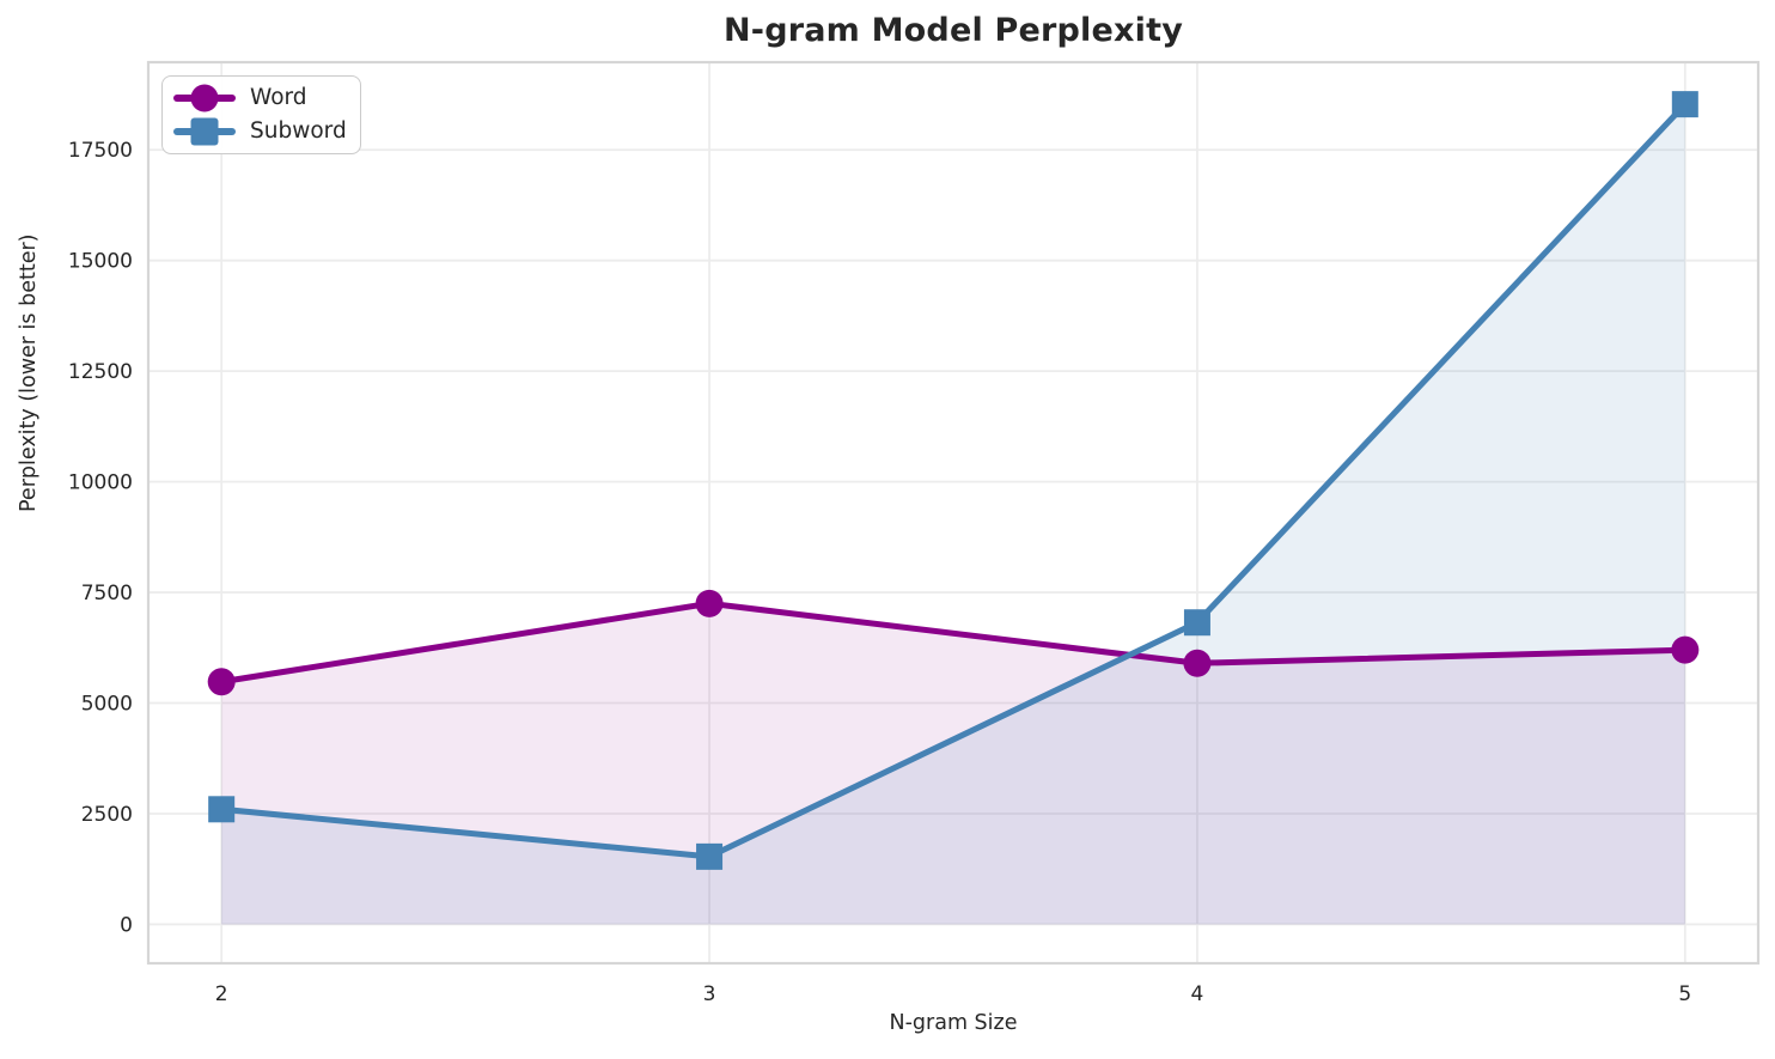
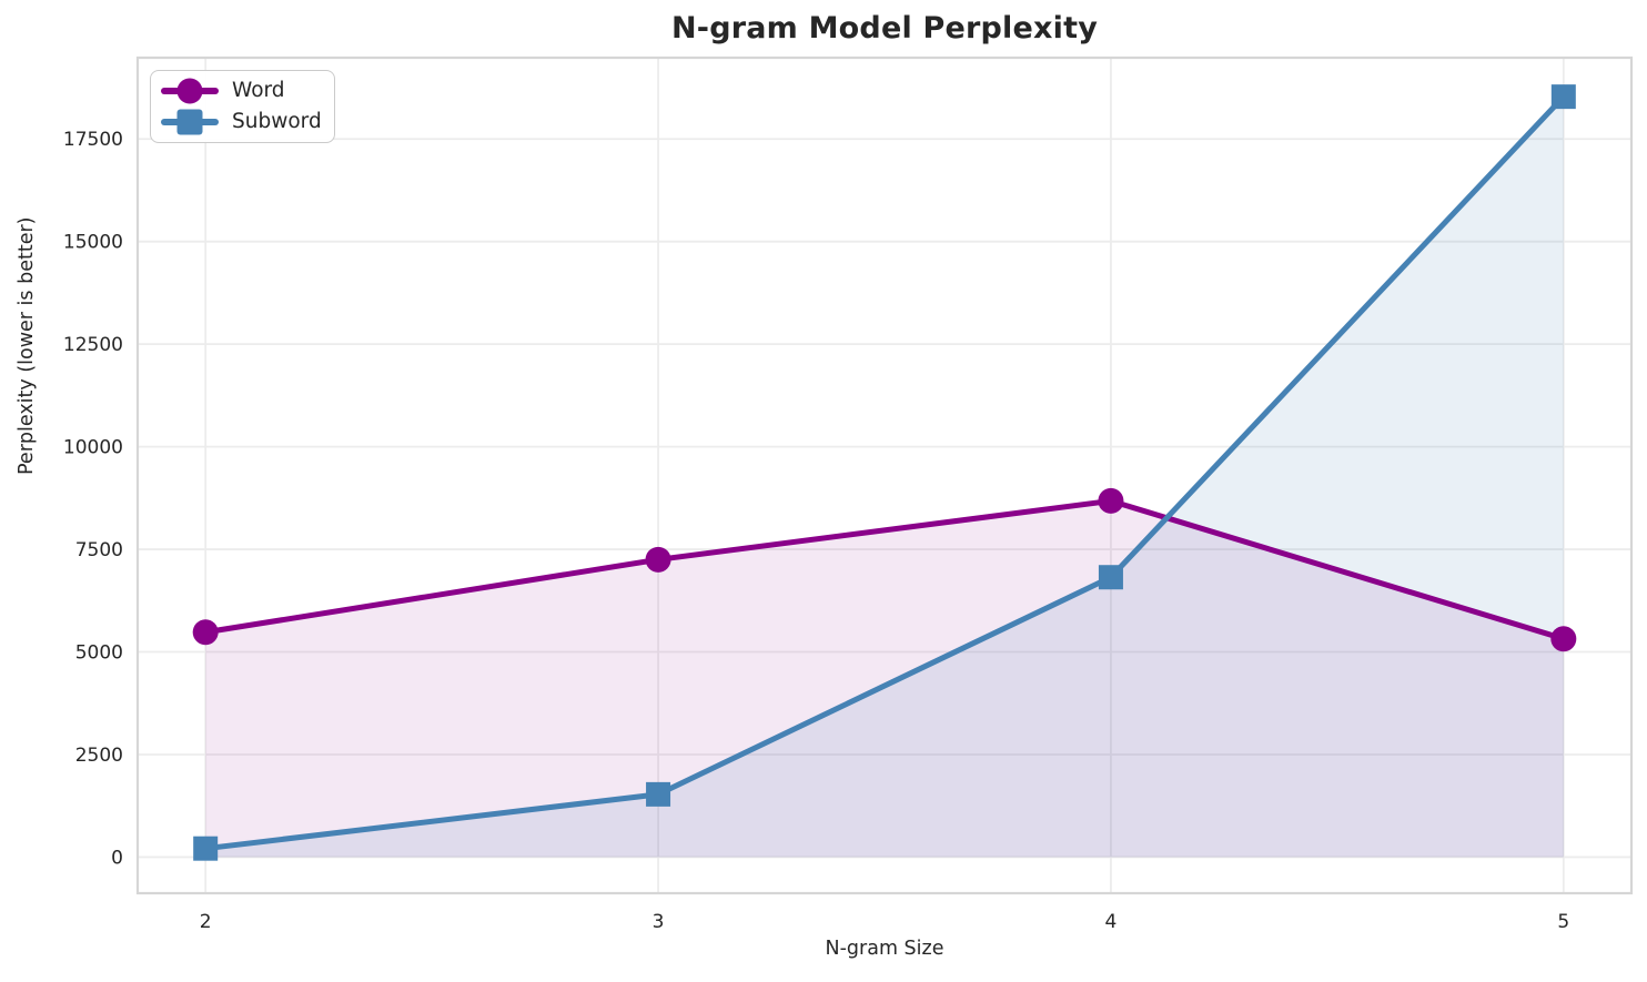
Subword/2: 2600 -> 200
Word/4: 5900 -> 8700
Word/5: 6200 -> 5300
